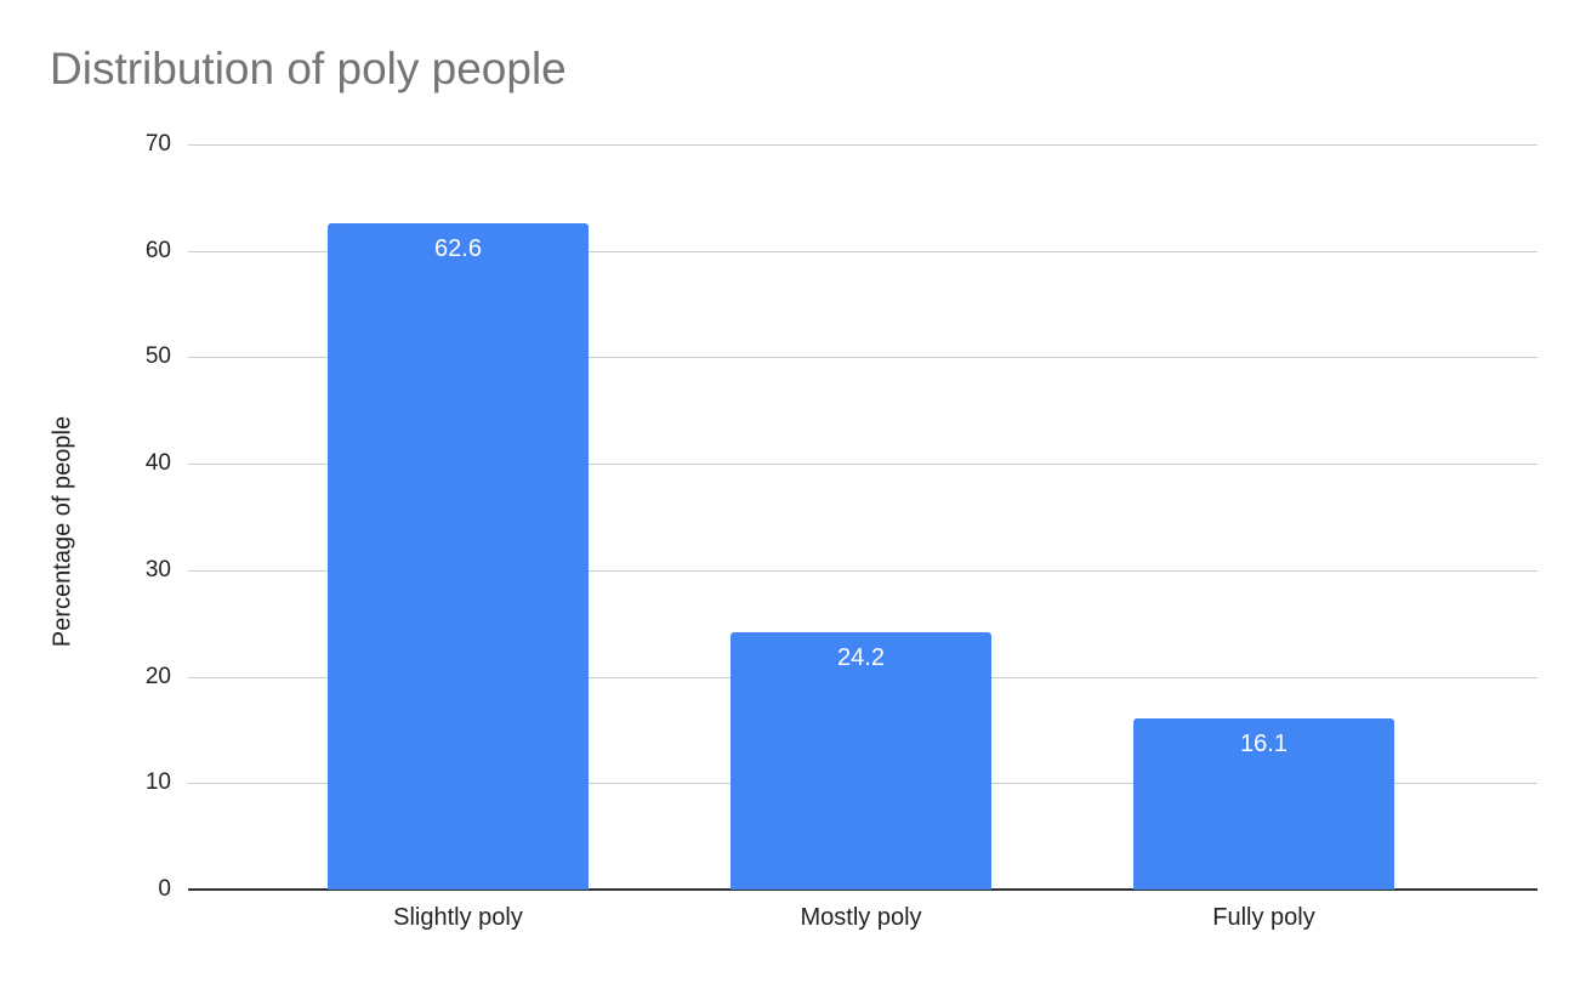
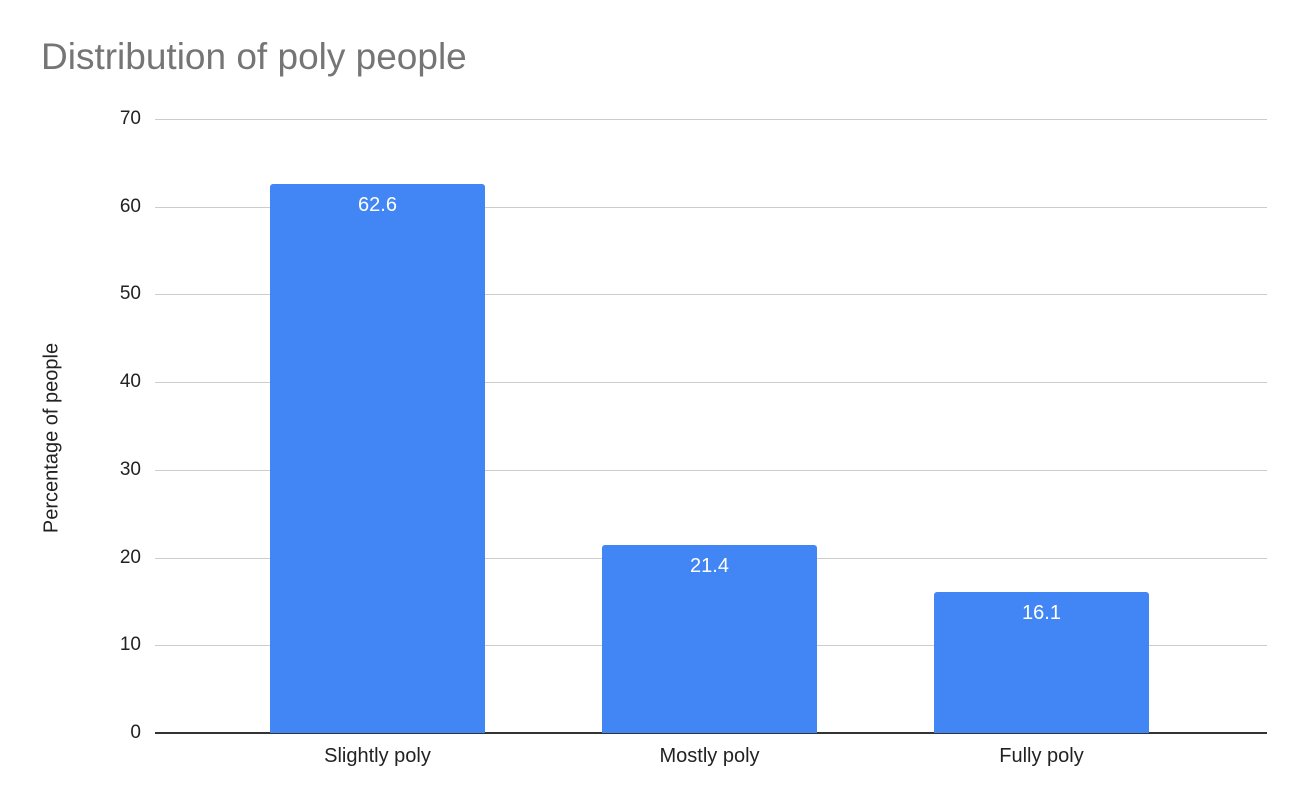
Mostly poly: 24.2 -> 21.4
